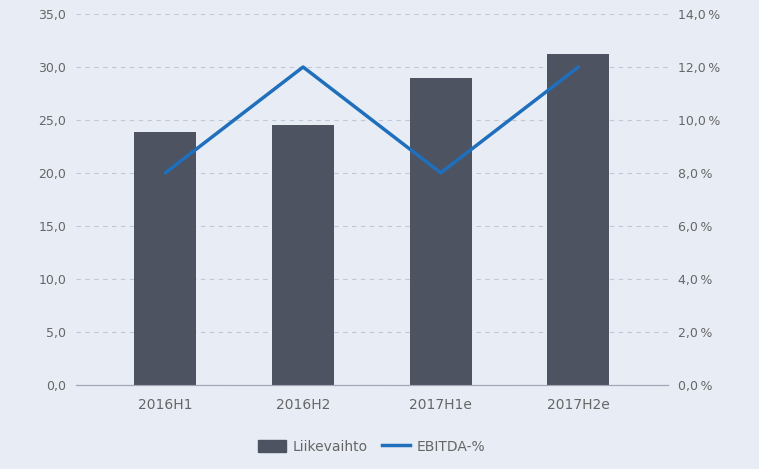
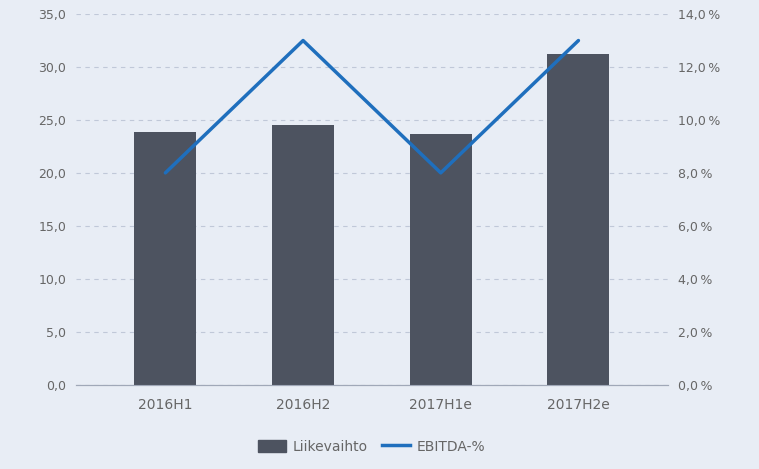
EBITDA-%/2016H2: 12 % -> 13 %
Liikevaihto/2017H1e: 29,0 -> 23,7
EBITDA-%/2017H2e: 12 % -> 13 %
